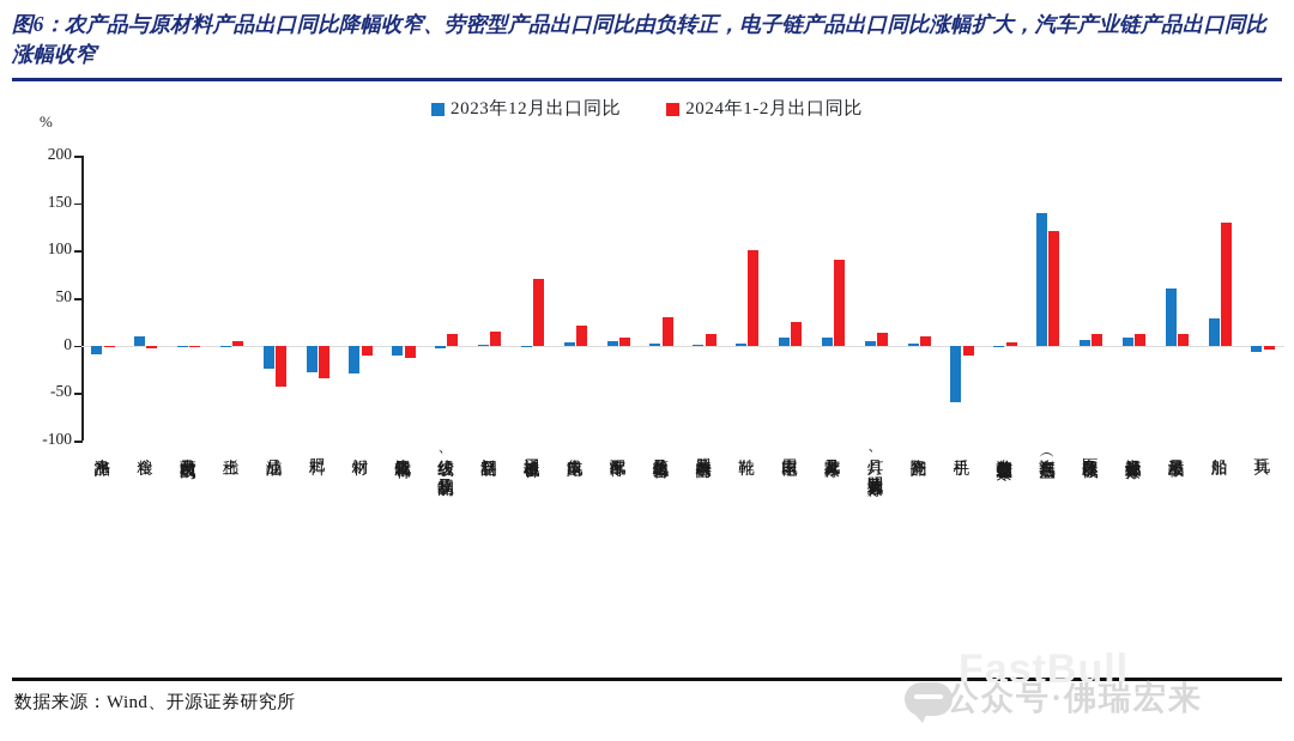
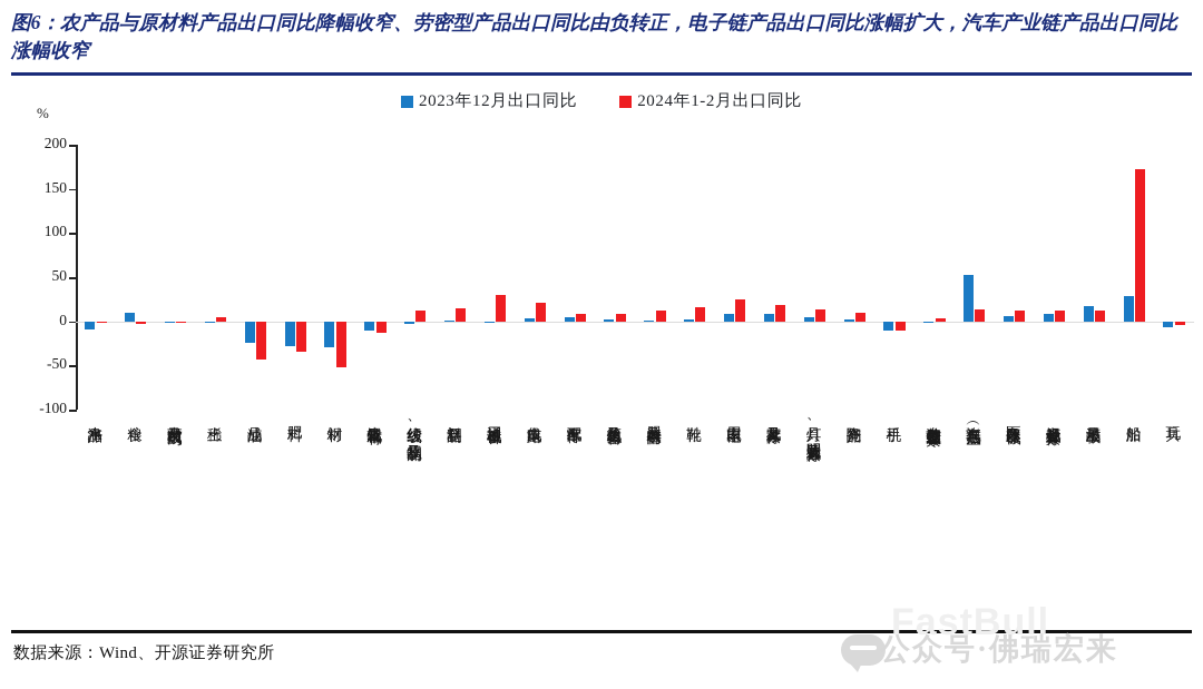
2024年1-2月出口同比/钢材: -10 -> -50
2024年1-2月出口同比/通用机械设备: 70 -> 30
2024年1-2月出口同比/箱包及类似容器: 30 -> 10
2024年1-2月出口同比/鞋靴: 100 -> 20
2024年1-2月出口同比/家具及其零件: 90 -> 20
2023年12月出口同比/手机: -60 -> -10
2023年12月出口同比/汽车（包括底盘）: 140 -> 50
2024年1-2月出口同比/汽车（包括底盘）: 120 -> 10
2023年12月出口同比/液晶显示板: 60 -> 20
2024年1-2月出口同比/船舶: 130 -> 170
